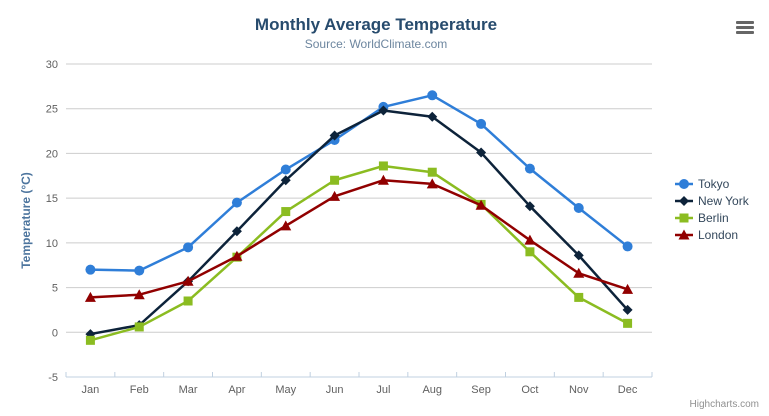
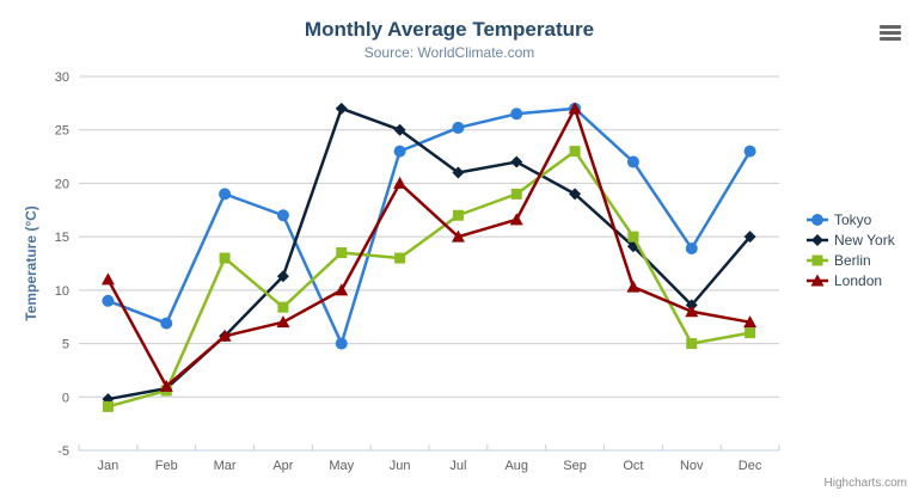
Tokyo/Jan: 7 -> 9
London/Jan: 4 -> 11
London/Feb: 4 -> 1
Tokyo/Mar: 10 -> 19
Berlin/Mar: 4 -> 13
Tokyo/Apr: 14 -> 17
London/Apr: 8 -> 7
Tokyo/May: 18 -> 5
New York/May: 17 -> 27
London/May: 12 -> 10
Tokyo/Jun: 22 -> 23
New York/Jun: 22 -> 25
Berlin/Jun: 17 -> 13
London/Jun: 15 -> 20
New York/Jul: 25 -> 21
Berlin/Jul: 19 -> 17
London/Jul: 17 -> 15
New York/Aug: 24 -> 22
Berlin/Aug: 18 -> 19
Tokyo/Sep: 23 -> 27
New York/Sep: 20 -> 19
Berlin/Sep: 14 -> 23
London/Sep: 14 -> 27
Tokyo/Oct: 18 -> 22
Berlin/Oct: 9 -> 15
Berlin/Nov: 4 -> 5
London/Nov: 7 -> 8
Tokyo/Dec: 10 -> 23
New York/Dec: 2 -> 15
Berlin/Dec: 1 -> 6
London/Dec: 5 -> 7
